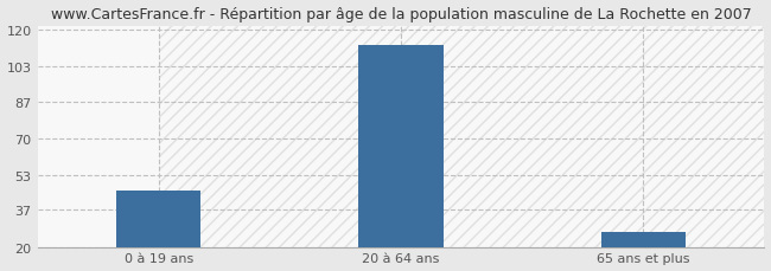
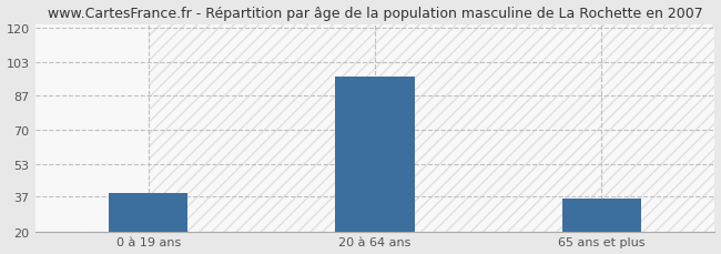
0 à 19 ans: 46 -> 39
20 à 64 ans: 113 -> 96
65 ans et plus: 27 -> 36
